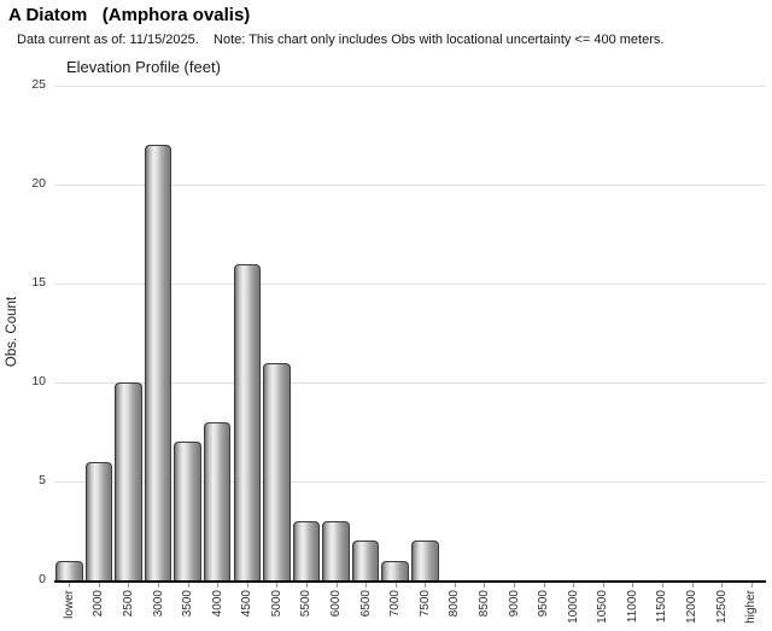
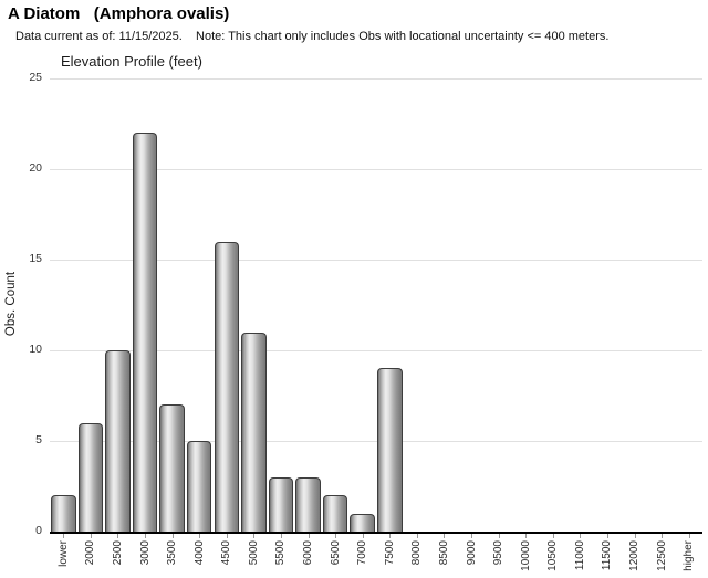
lower: 1 -> 2
4000: 8 -> 5
7500: 2 -> 9
